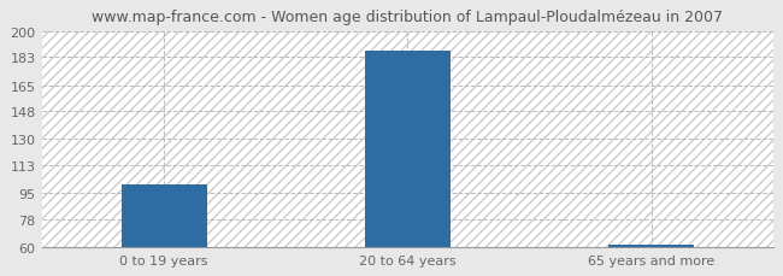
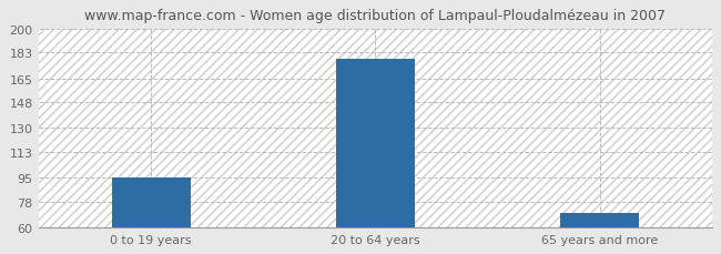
0 to 19 years: 101 -> 95
20 to 64 years: 187 -> 179
65 years and more: 62 -> 70
